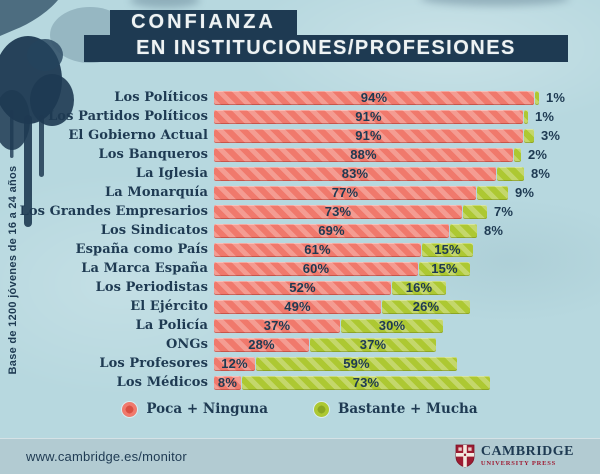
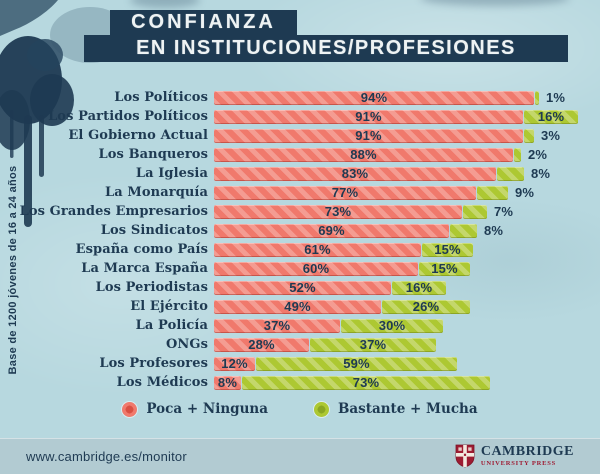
Bastante + Mucha/Los Partidos Políticos: 1% -> 16%
